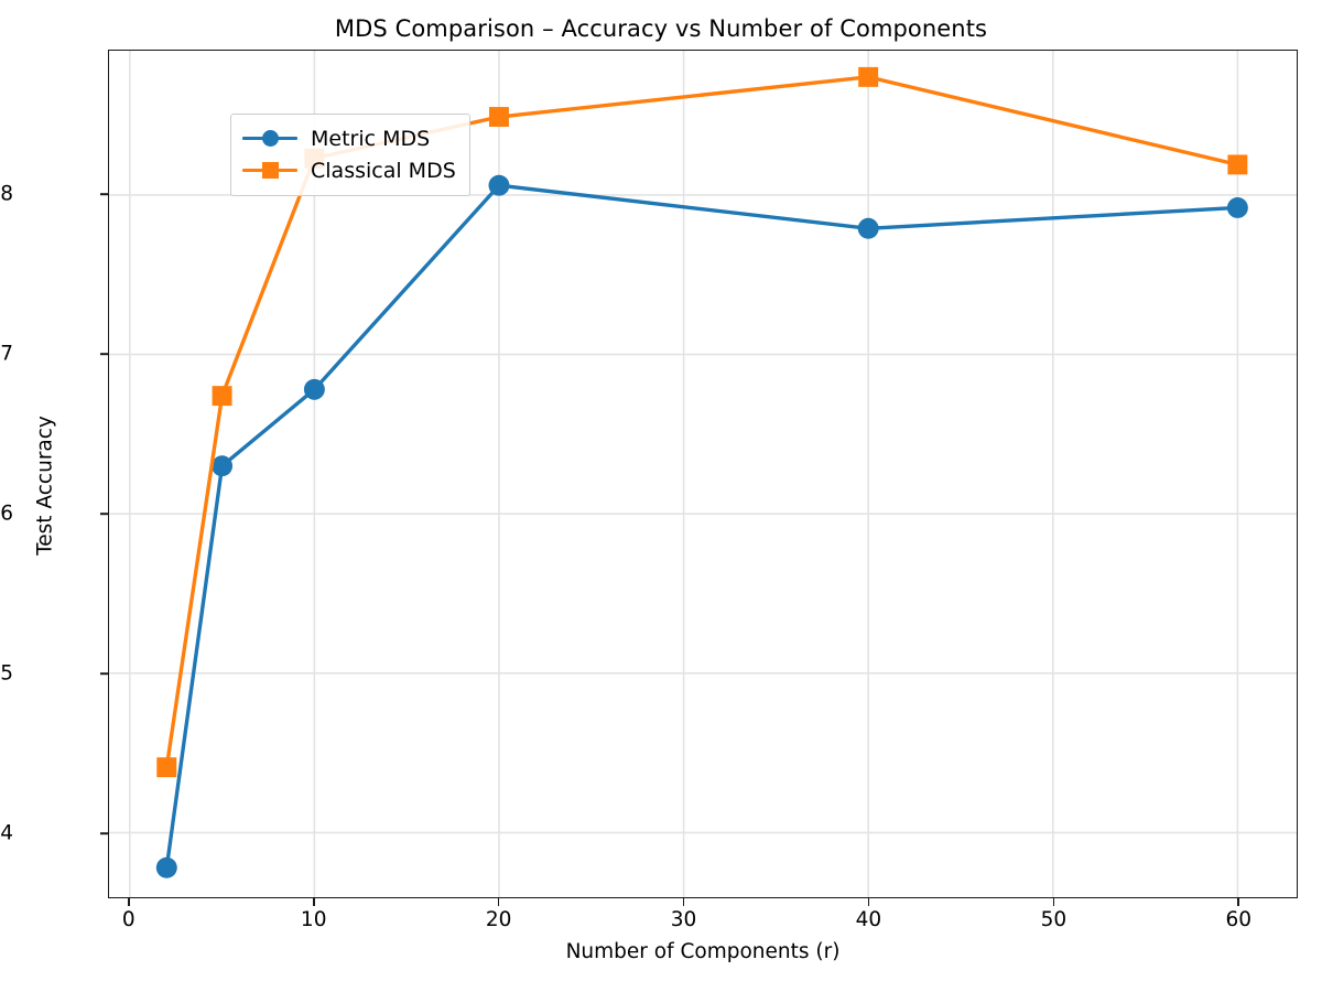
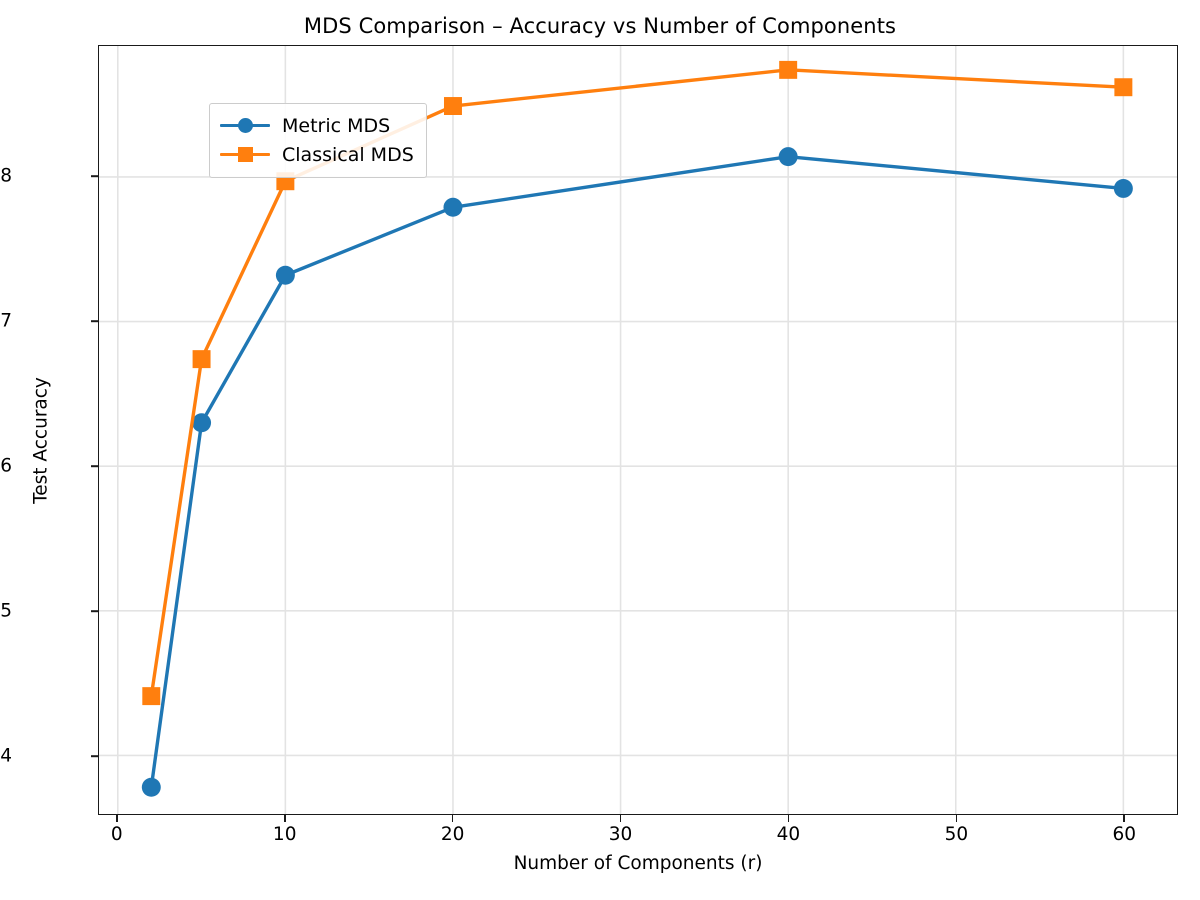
Metric MDS/10: 0.678 -> 0.732
Classical MDS/10: 0.823 -> 0.797
Metric MDS/20: 0.806 -> 0.779
Metric MDS/40: 0.779 -> 0.814
Classical MDS/60: 0.819 -> 0.862
